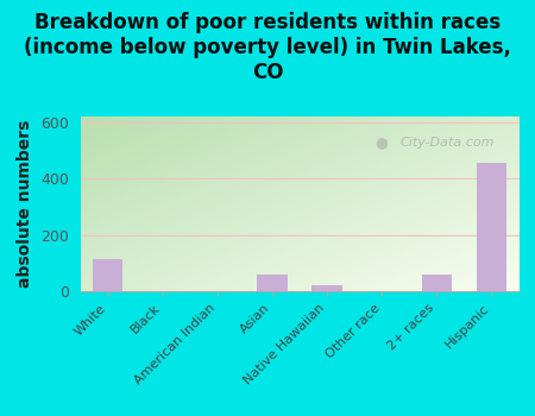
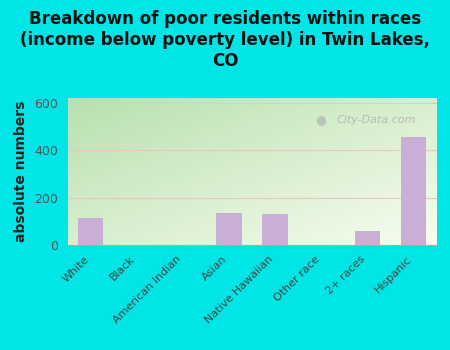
Asian: 60 -> 135
Native Hawaiian: 20 -> 130
